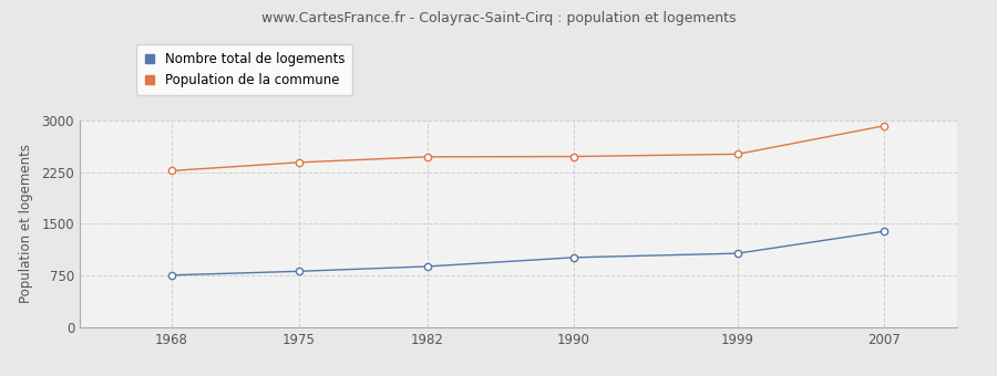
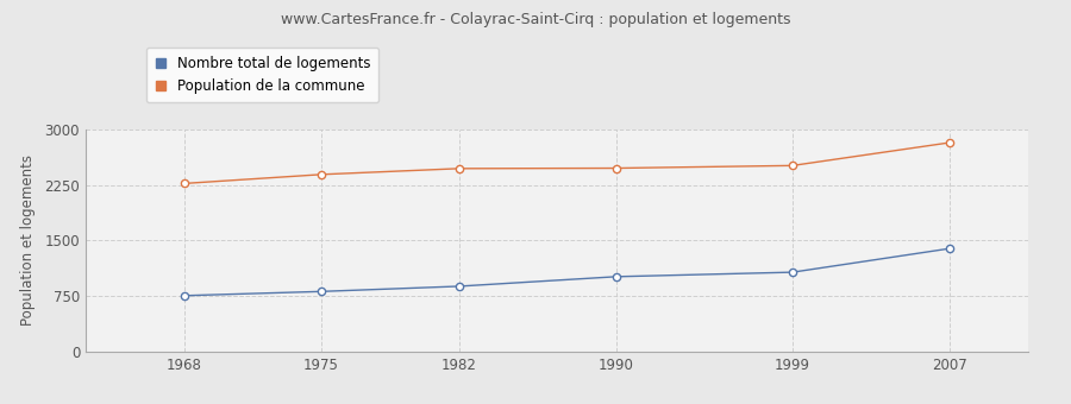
Population de la commune/2007: 2920 -> 2820
